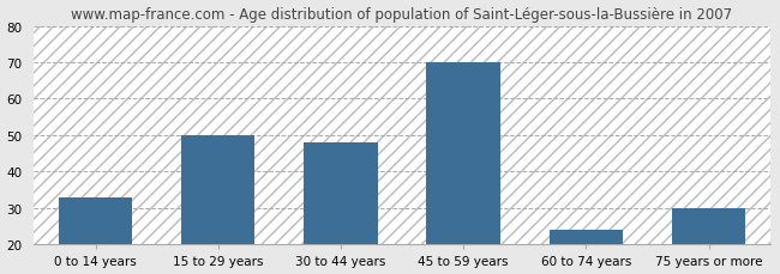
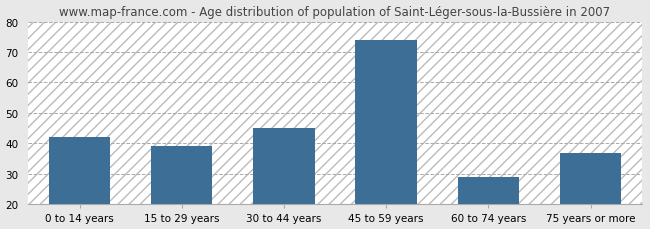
0 to 14 years: 33 -> 42
15 to 29 years: 50 -> 39
30 to 44 years: 48 -> 45
45 to 59 years: 70 -> 74
60 to 74 years: 24 -> 29
75 years or more: 30 -> 37
